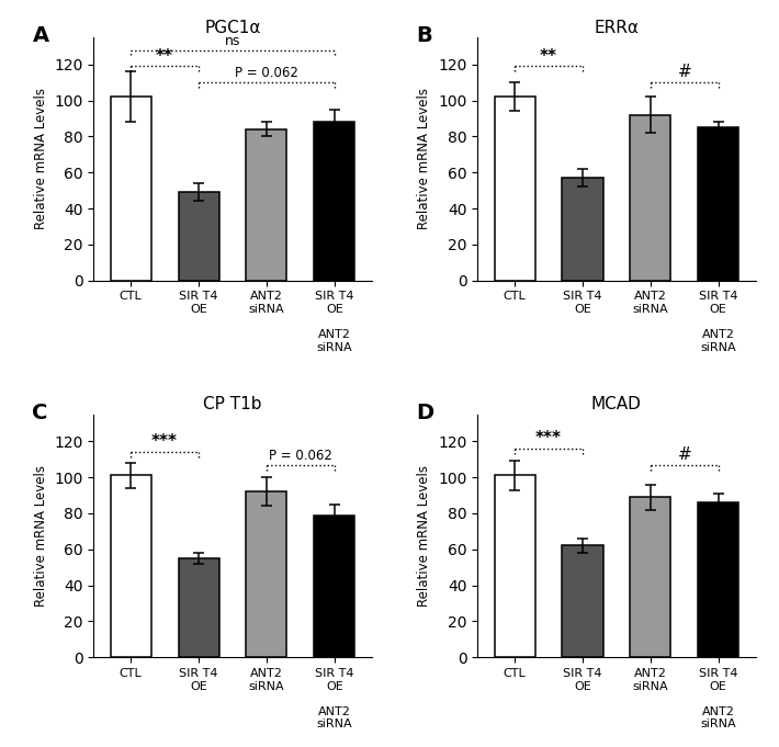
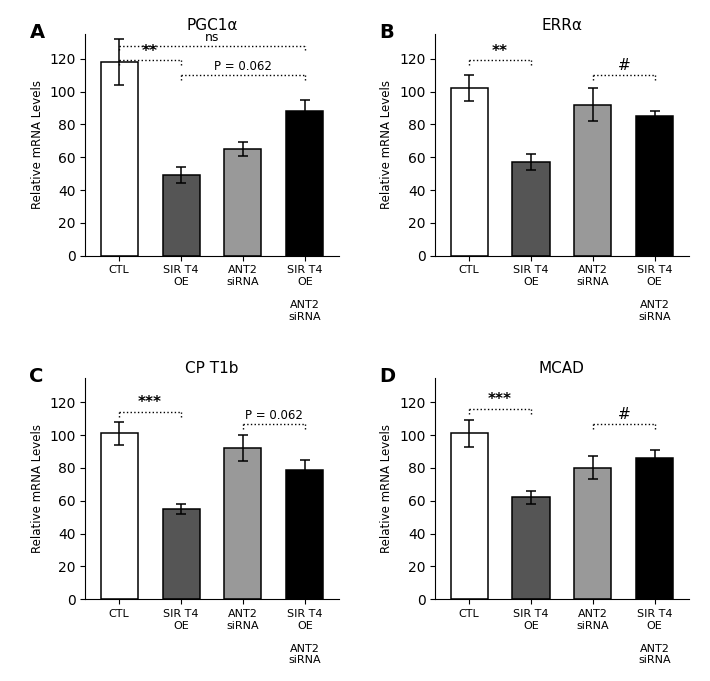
PGC1α/CTL: 102 -> 118
PGC1α/ANT2 siRNA: 84 -> 65
MCAD/ANT2 siRNA: 89 -> 80
